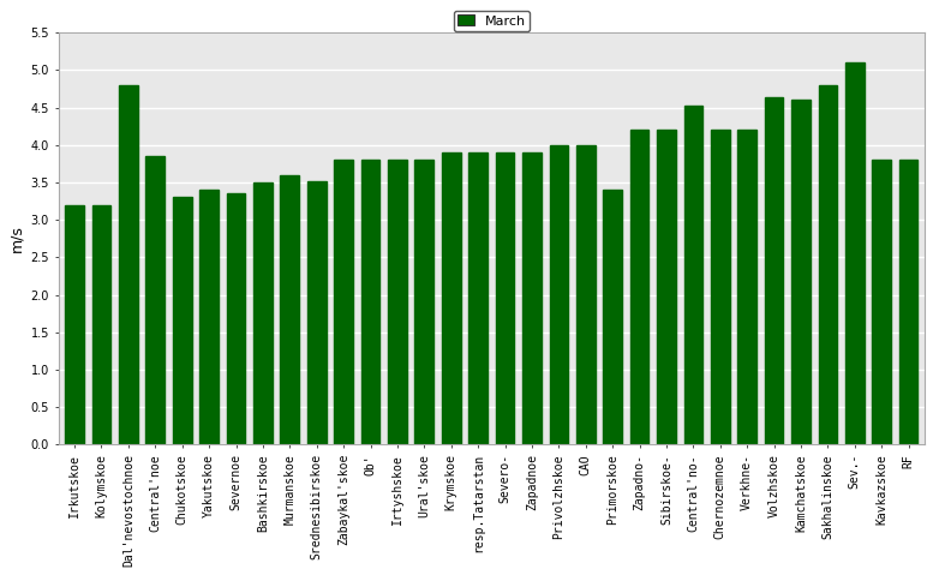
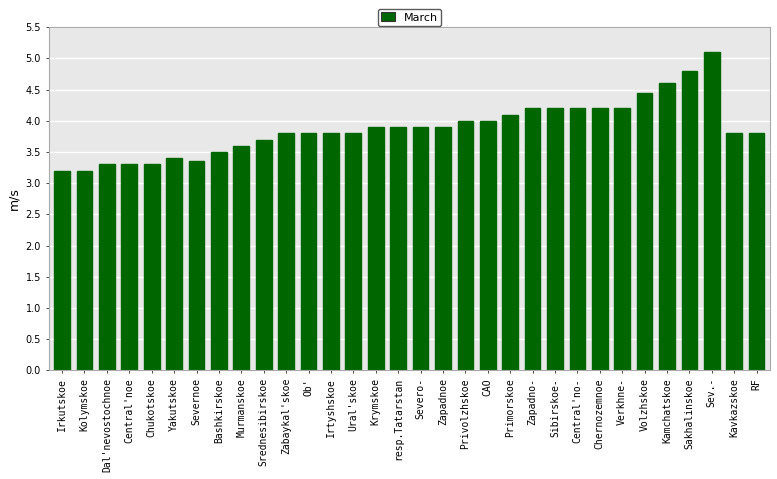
Dal'nevostochnoe: 4.80 -> 3.30
Central'noe: 3.86 -> 3.30
Srednesibirskoe: 3.52 -> 3.70
Primorskoe: 3.40 -> 4.10
Central'no-: 4.52 -> 4.20
Volzhskoe: 4.64 -> 4.45
